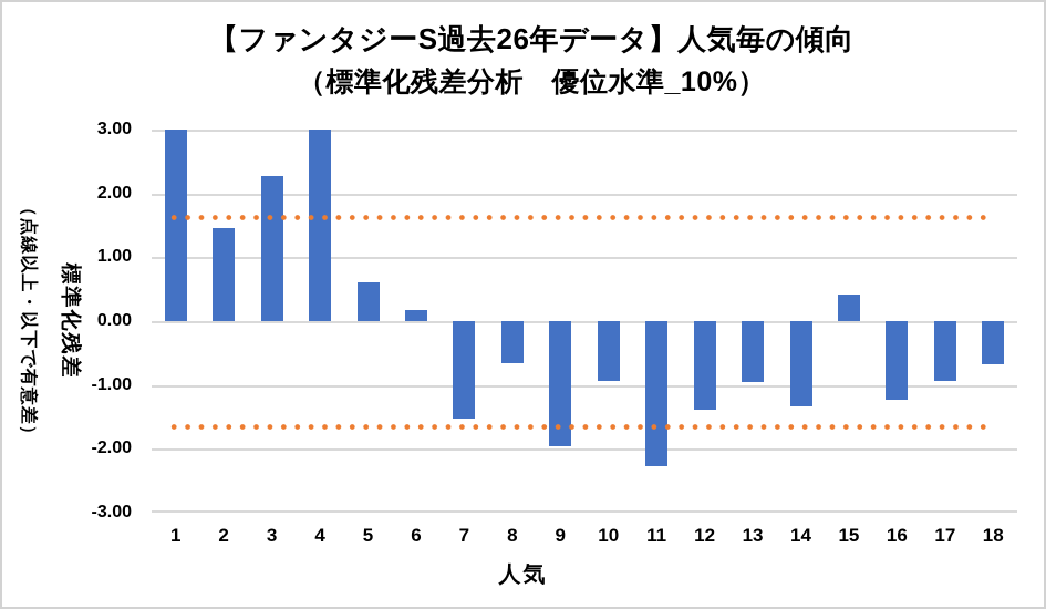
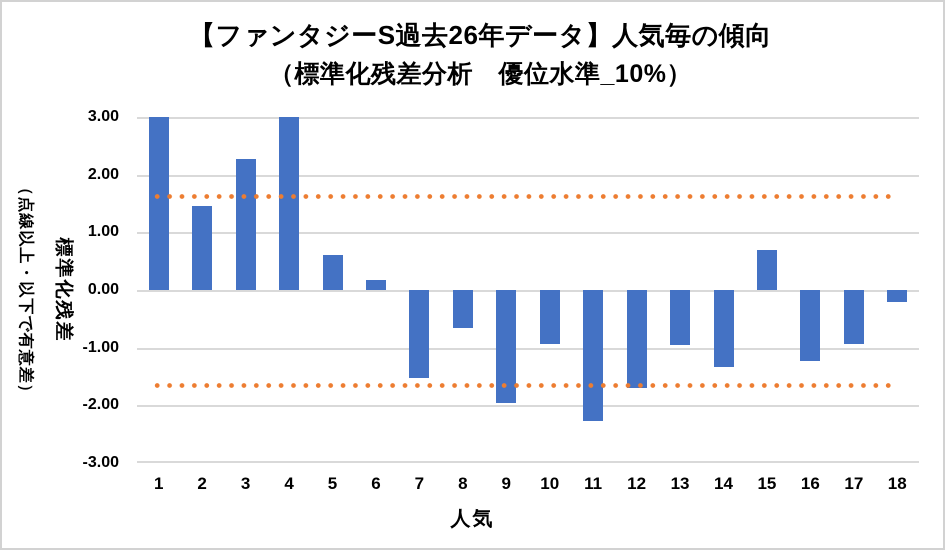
12: -1.4 -> -1.7
15: 0.4 -> 0.7
18: -0.7 -> -0.2
